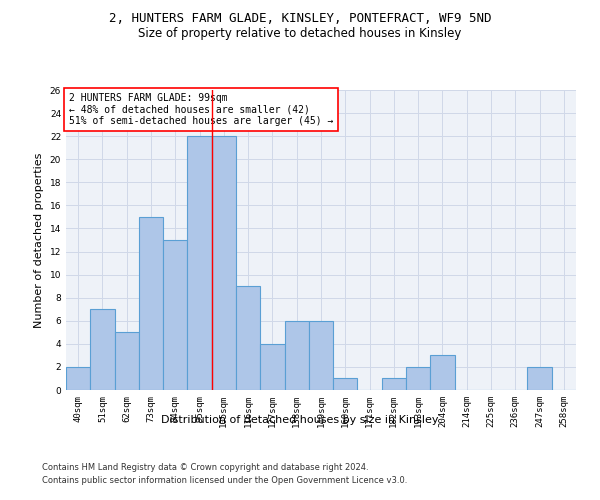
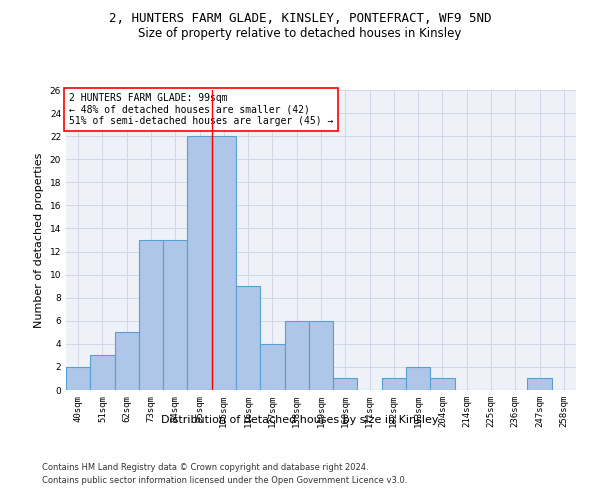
51sqm: 7 -> 3
73sqm: 15 -> 13
204sqm: 3 -> 1
247sqm: 2 -> 1
